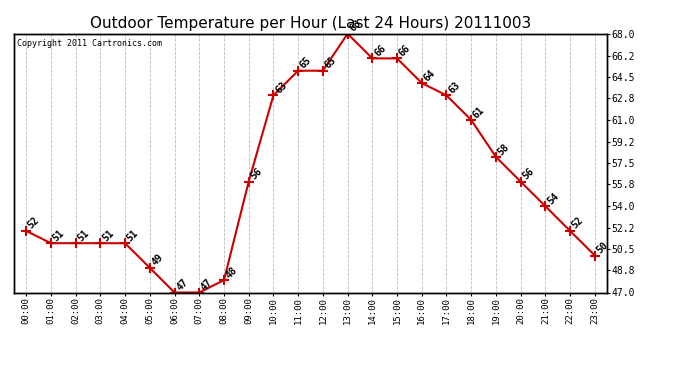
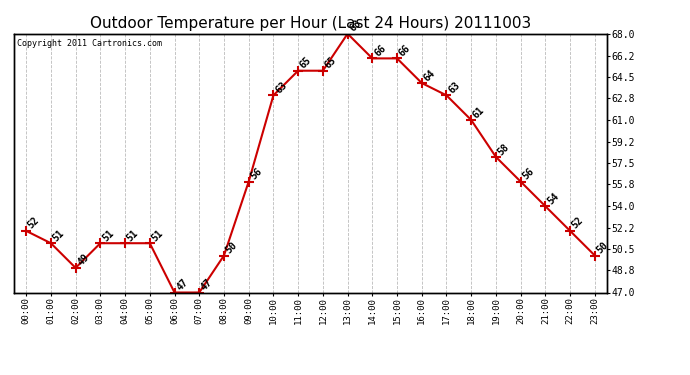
02:00: 51 -> 49
05:00: 49 -> 51
08:00: 48 -> 50
